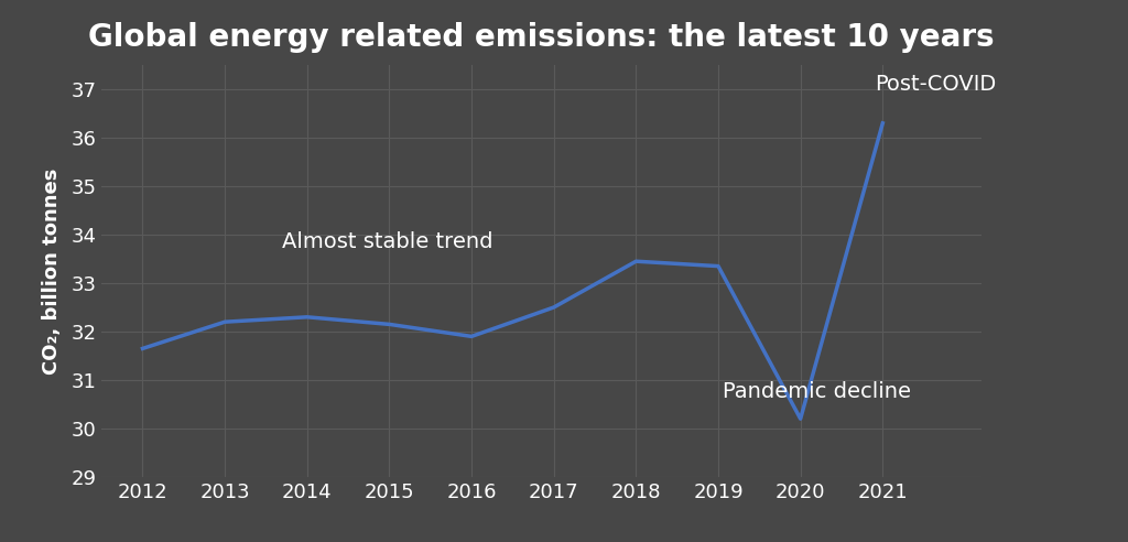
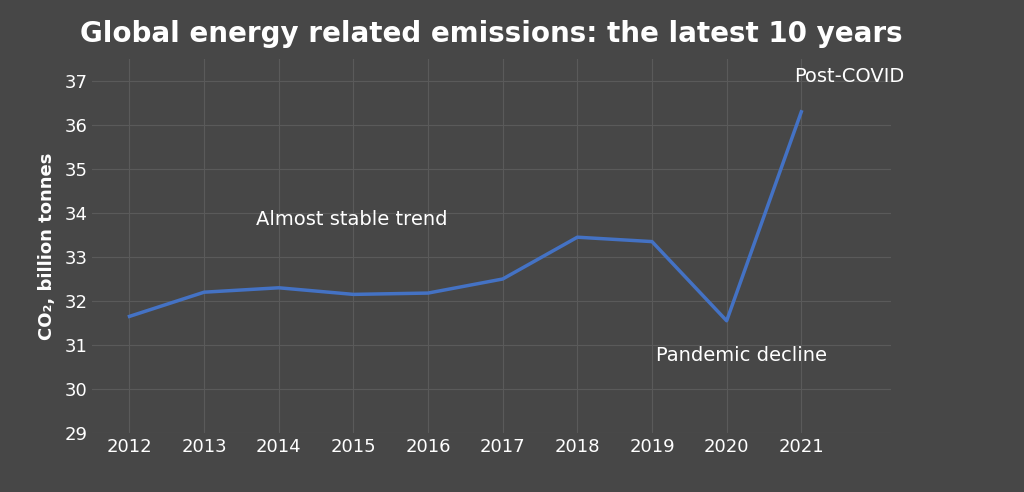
2016: 31.90 -> 32.18
2020: 30.20 -> 31.55
